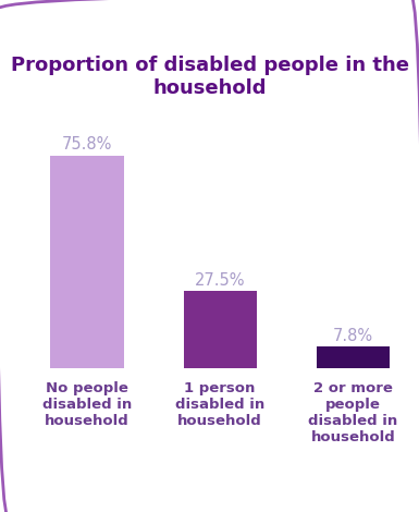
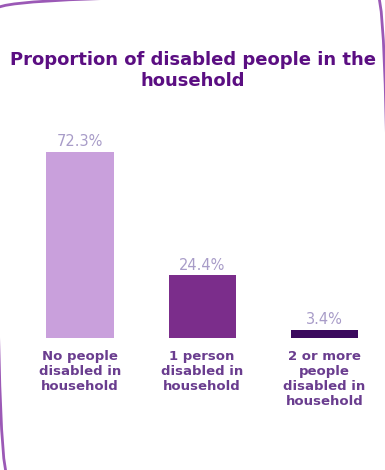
No people disabled in household: 75.8% -> 72.3%
1 person disabled in household: 27.5% -> 24.4%
2 or more people disabled in household: 7.8% -> 3.4%
